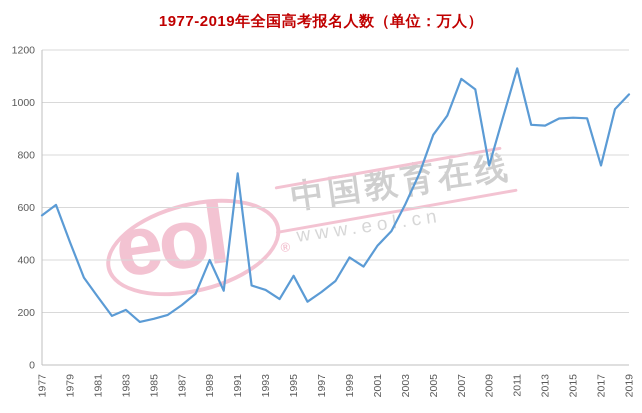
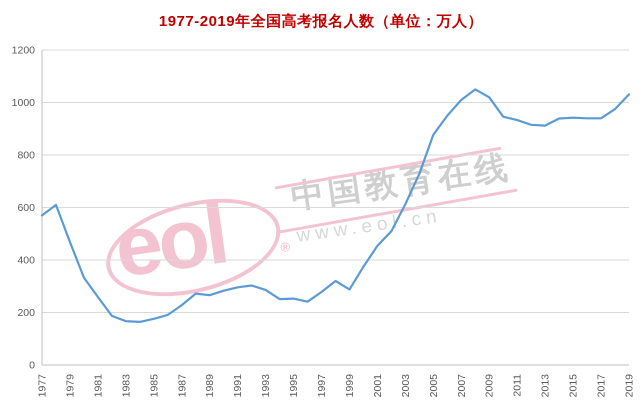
1983: 210 -> 170
1989: 400 -> 270
1991: 730 -> 300
1995: 340 -> 250
1999: 410 -> 290
2007: 1090 -> 1010
2009: 760 -> 1020
2011: 1130 -> 930
2017: 760 -> 940
